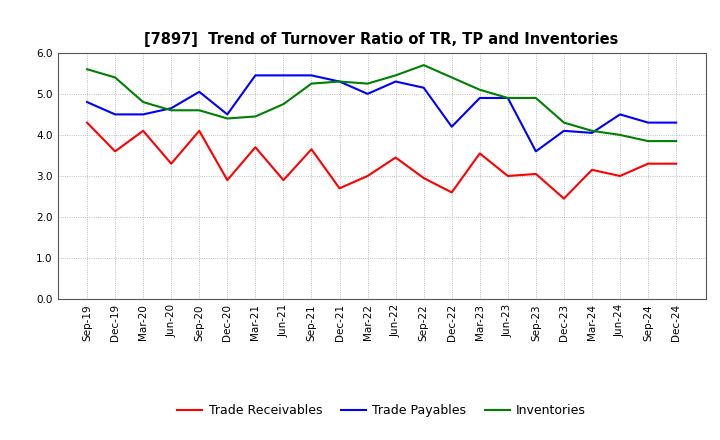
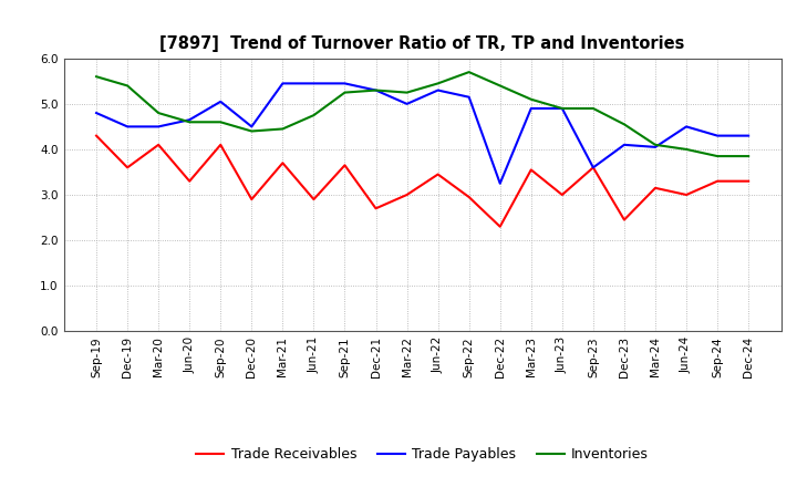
Trade Receivables/Dec-22: 2.60 -> 2.30
Trade Payables/Dec-22: 4.20 -> 3.25
Trade Receivables/Sep-23: 3.05 -> 3.60
Inventories/Dec-23: 4.30 -> 4.55
